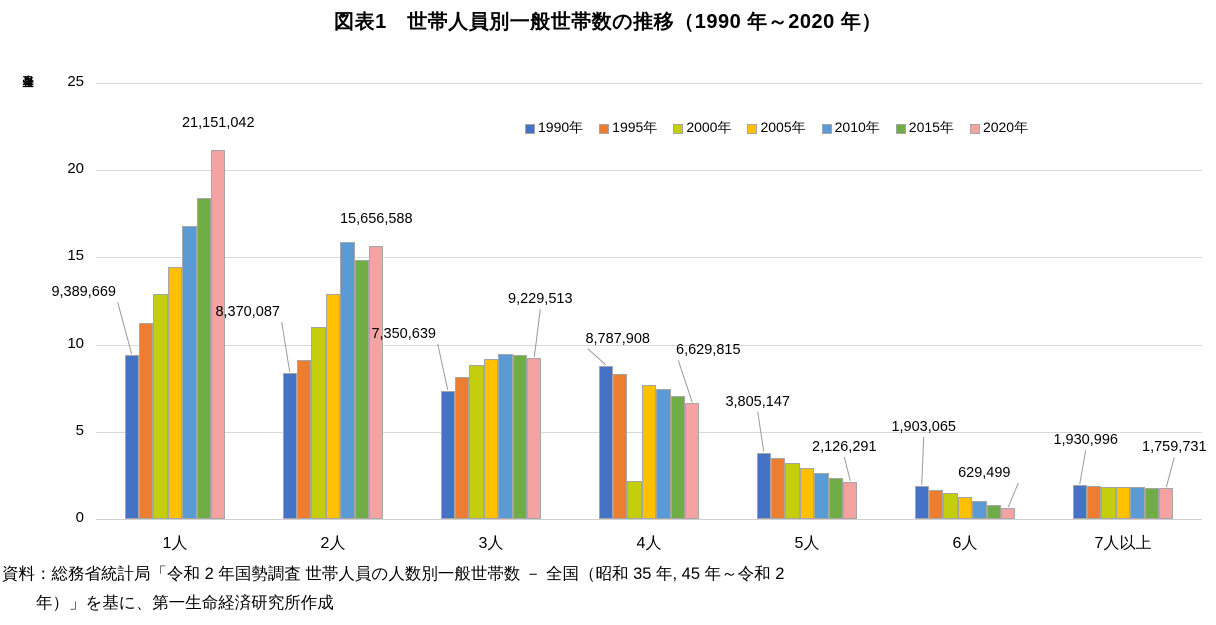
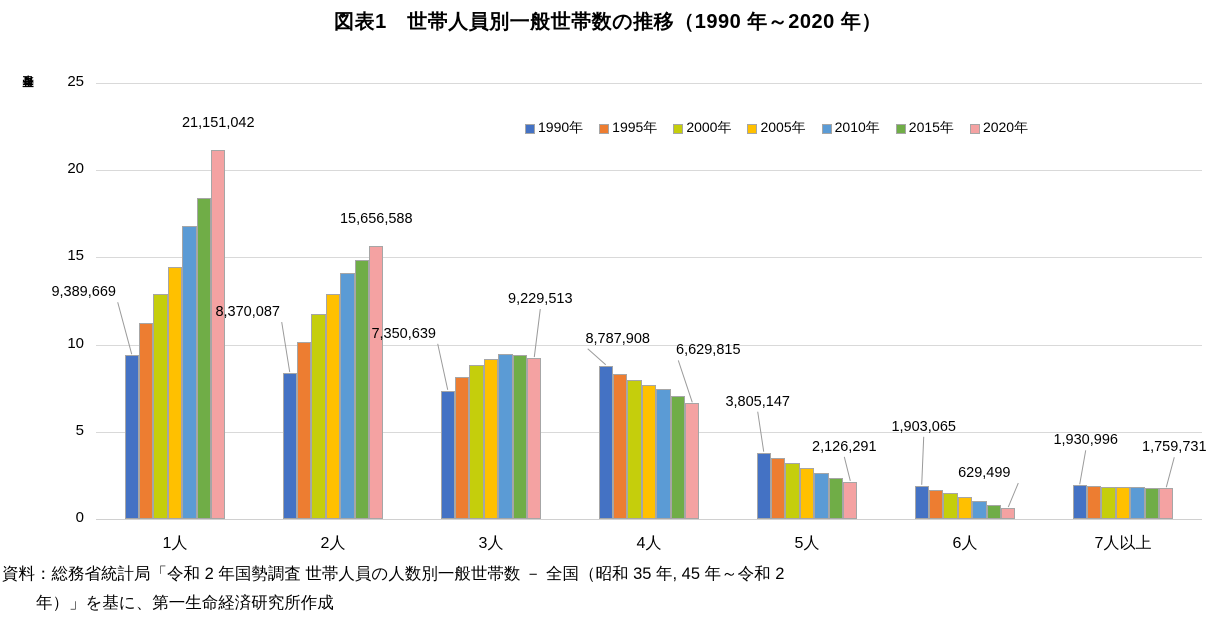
1995年/2人: 9.1 -> 10.2
2000年/2人: 11.0 -> 11.7
2010年/2人: 15.9 -> 14.1
2000年/4人: 2.2 -> 8.0
